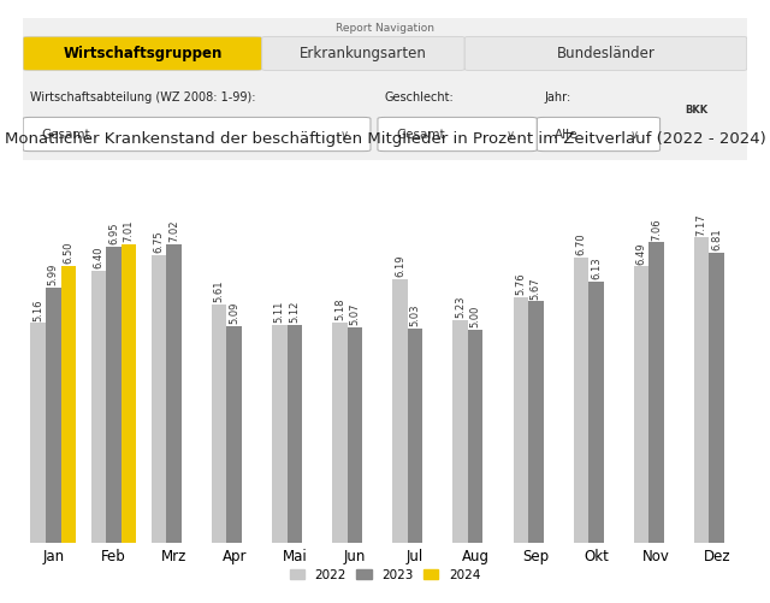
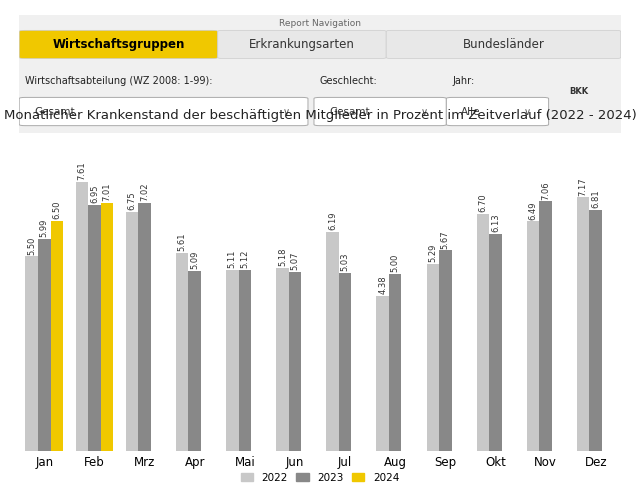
2022/Jan: 5.16 -> 5.50
2022/Feb: 6.40 -> 7.61
2022/Aug: 5.23 -> 4.38
2022/Sep: 5.76 -> 5.29
